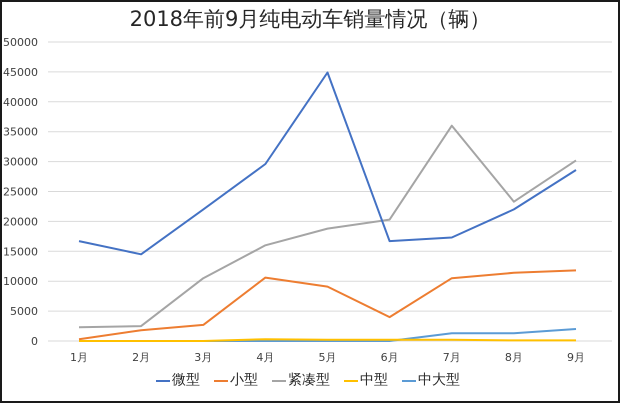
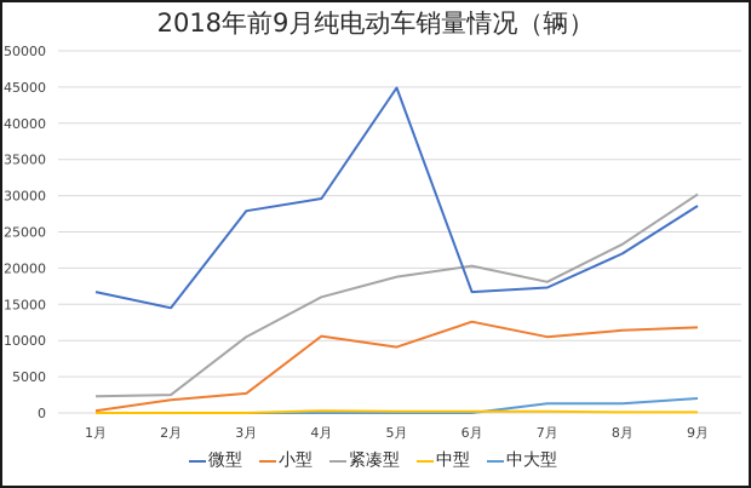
微型/3月: 22000 -> 28000
小型/6月: 4000 -> 13000
紧凑型/7月: 36000 -> 18000
